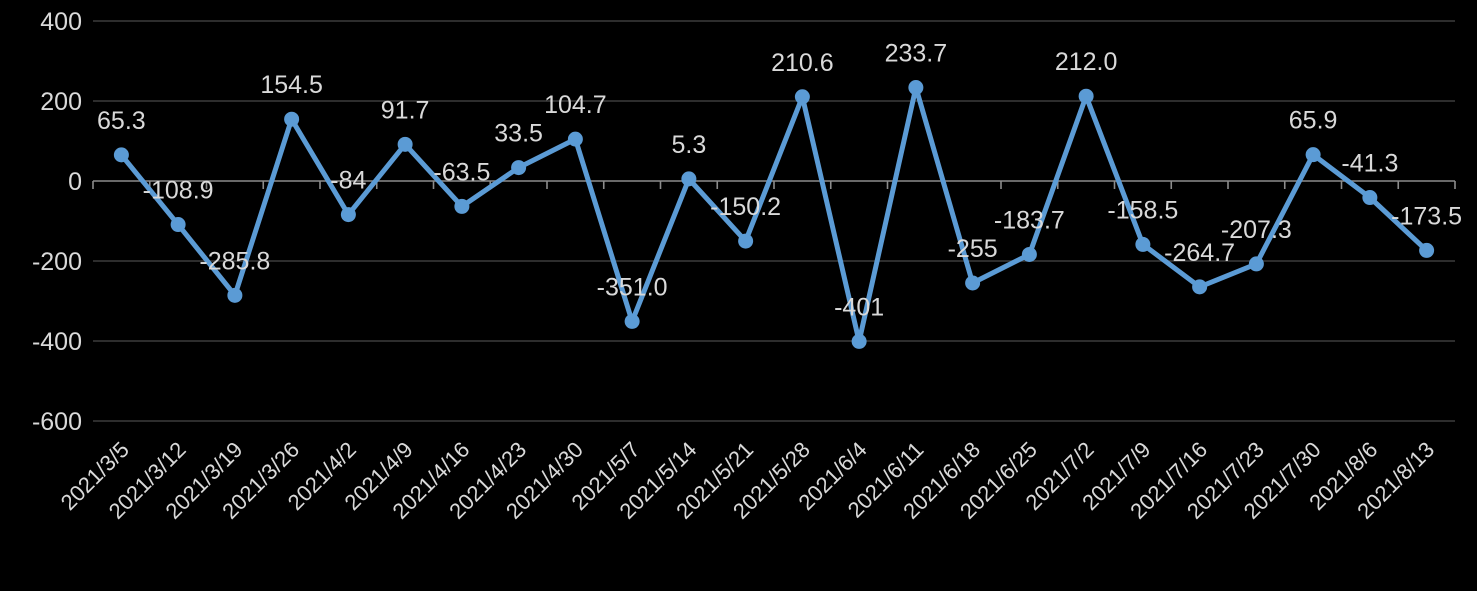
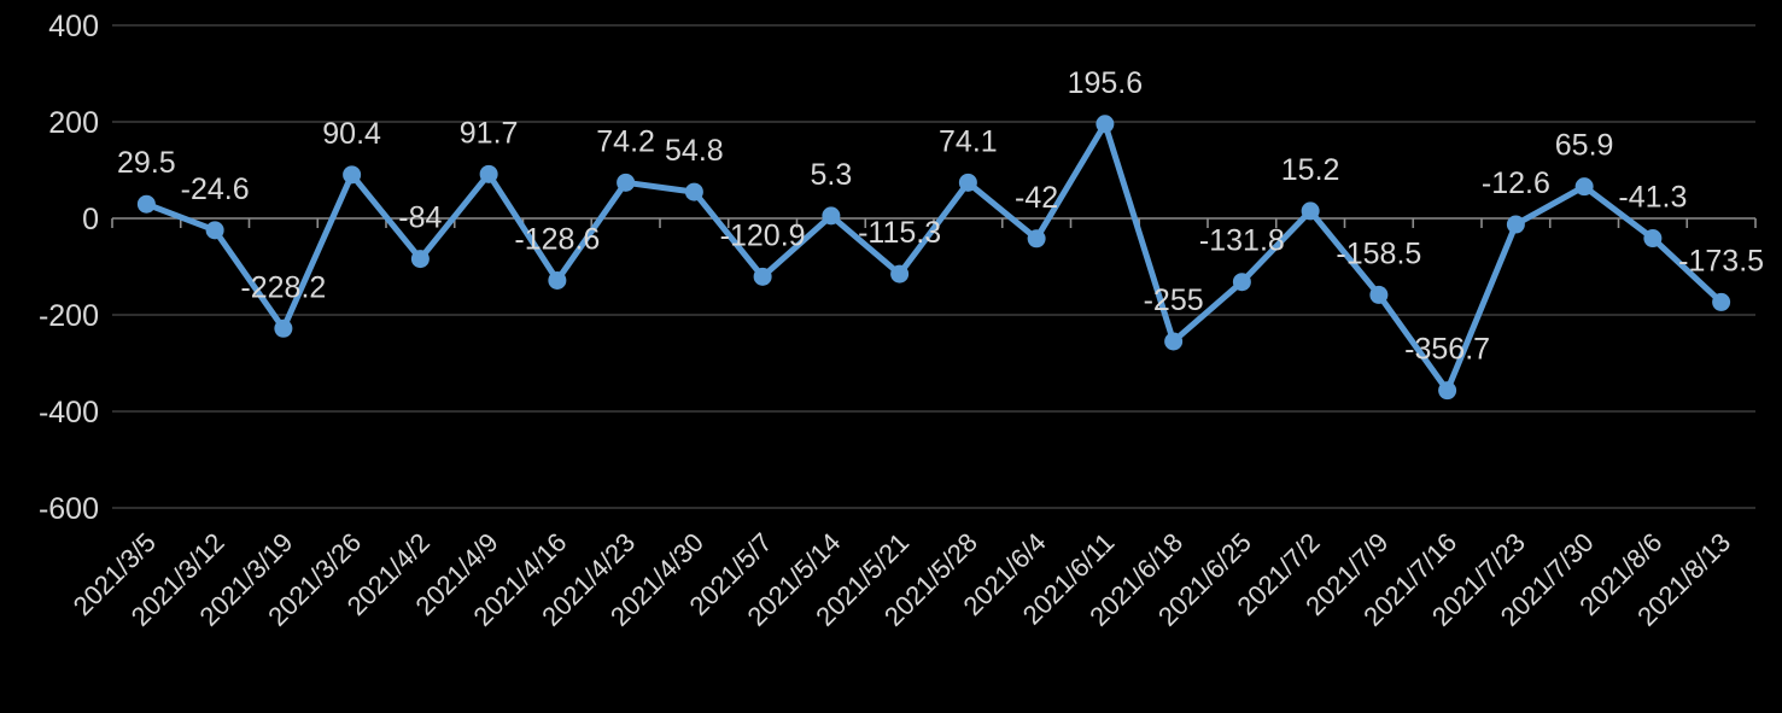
2021/3/5: 65.3 -> 29.5
2021/3/12: -108.9 -> -24.6
2021/3/19: -285.8 -> -228.2
2021/3/26: 154.5 -> 90.4
2021/4/16: -63.5 -> -128.6
2021/4/23: 33.5 -> 74.2
2021/4/30: 104.7 -> 54.8
2021/5/7: -351.0 -> -120.9
2021/5/21: -150.2 -> -115.3
2021/5/28: 210.6 -> 74.1
2021/6/4: -401 -> -42
2021/6/11: 233.7 -> 195.6
2021/6/25: -183.7 -> -131.8
2021/7/2: 212.0 -> 15.2
2021/7/16: -264.7 -> -356.7
2021/7/23: -207.3 -> -12.6
